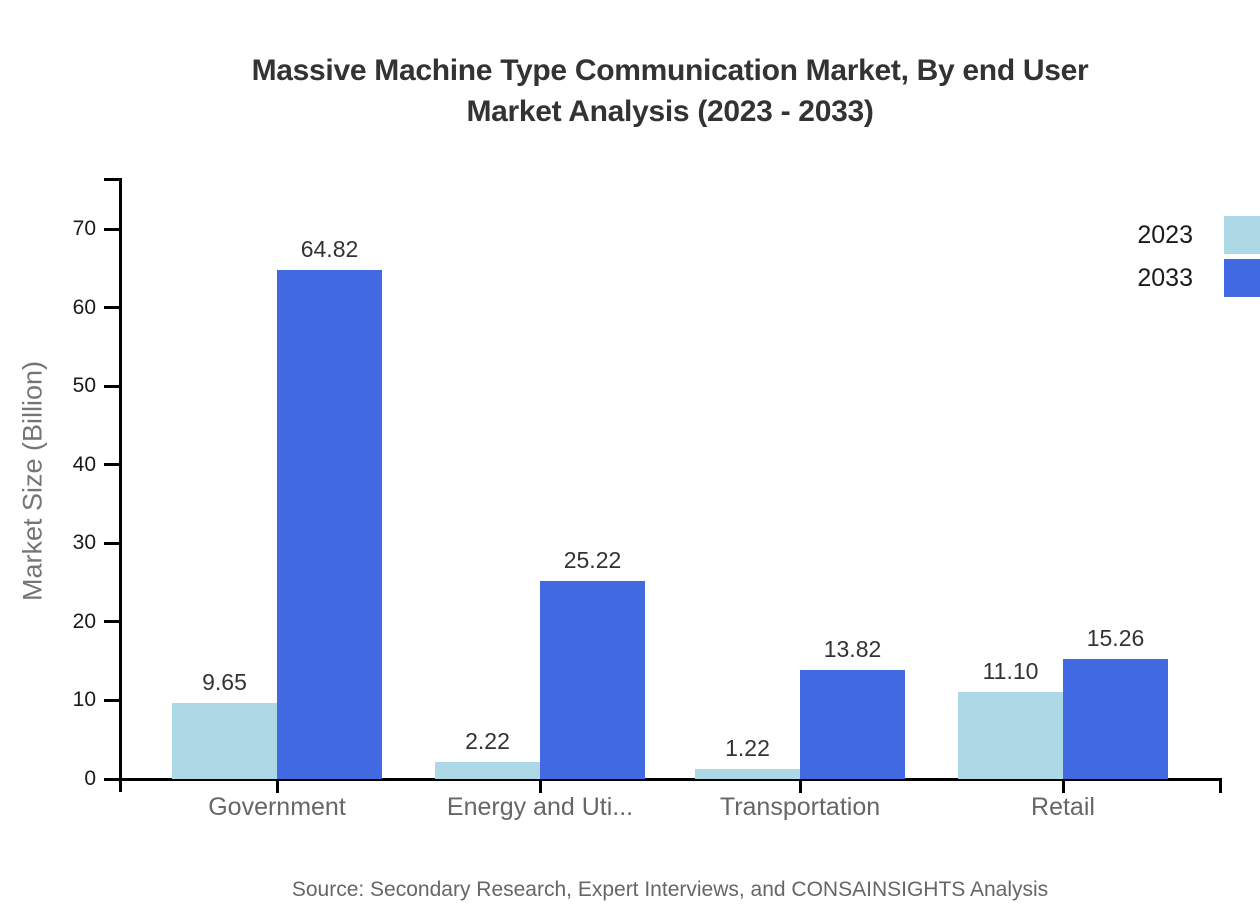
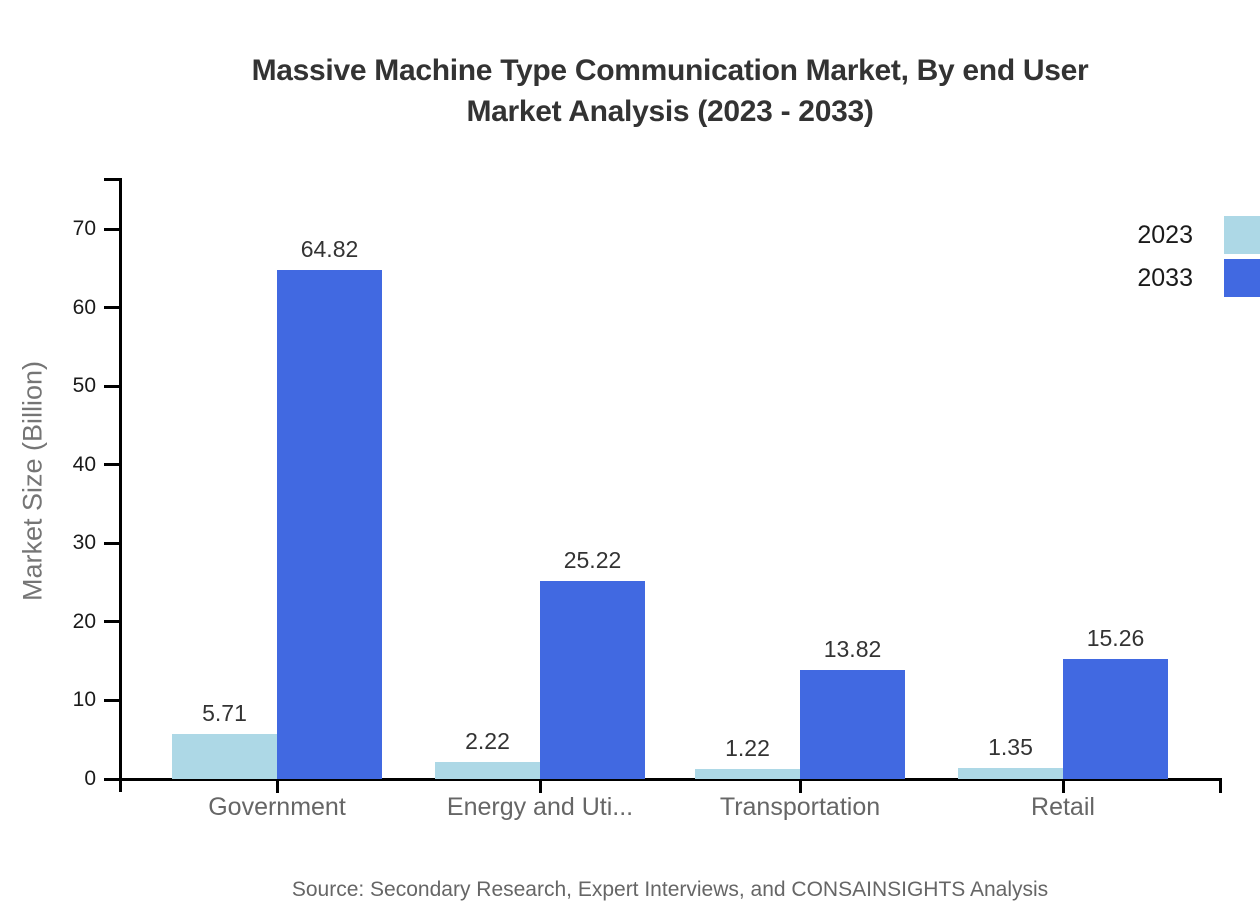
2023/Government: 9.65 -> 5.71
2023/Retail: 11.10 -> 1.35
